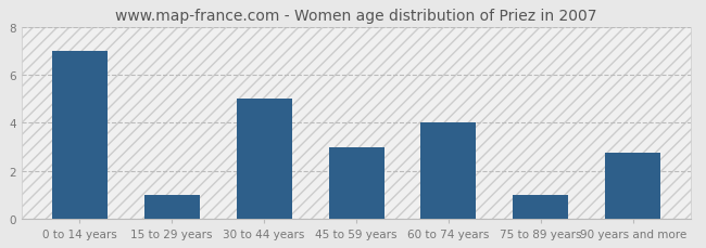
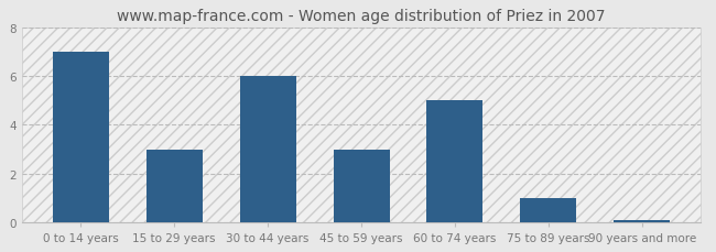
15 to 29 years: 1.00 -> 3.00
30 to 44 years: 5.00 -> 6.00
60 to 74 years: 4.00 -> 5.00
90 years and more: 2.75 -> 0.07
